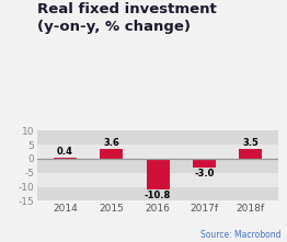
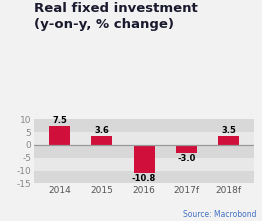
2014: 0.4 -> 7.5
